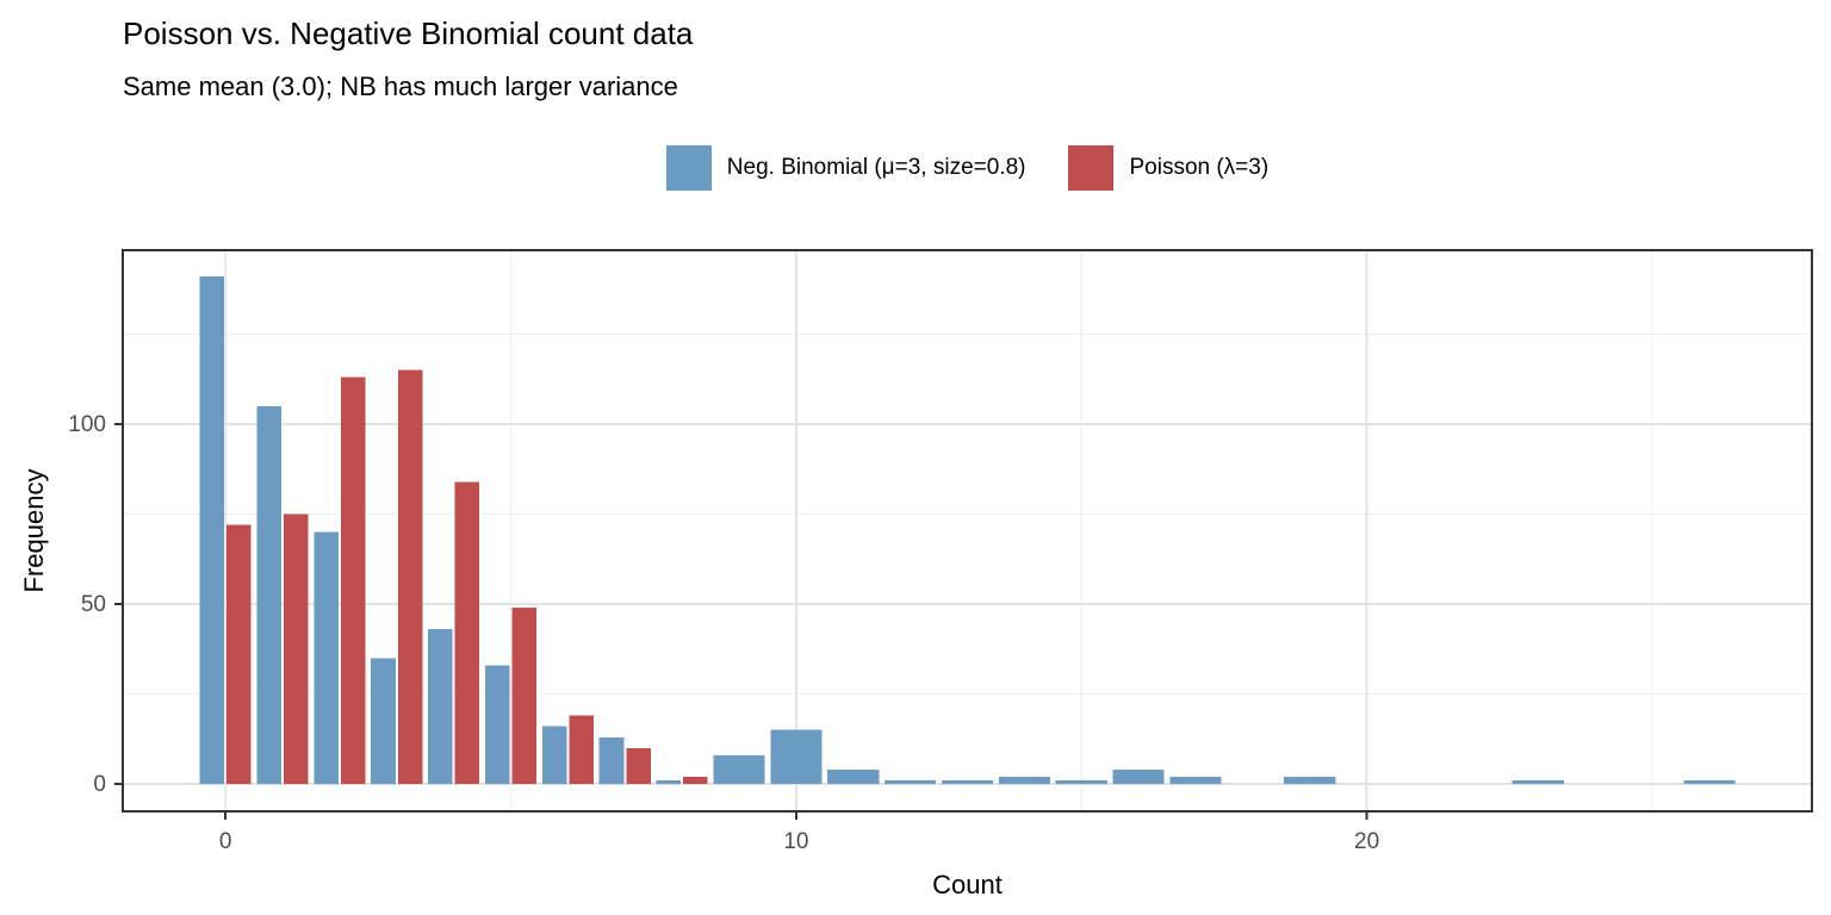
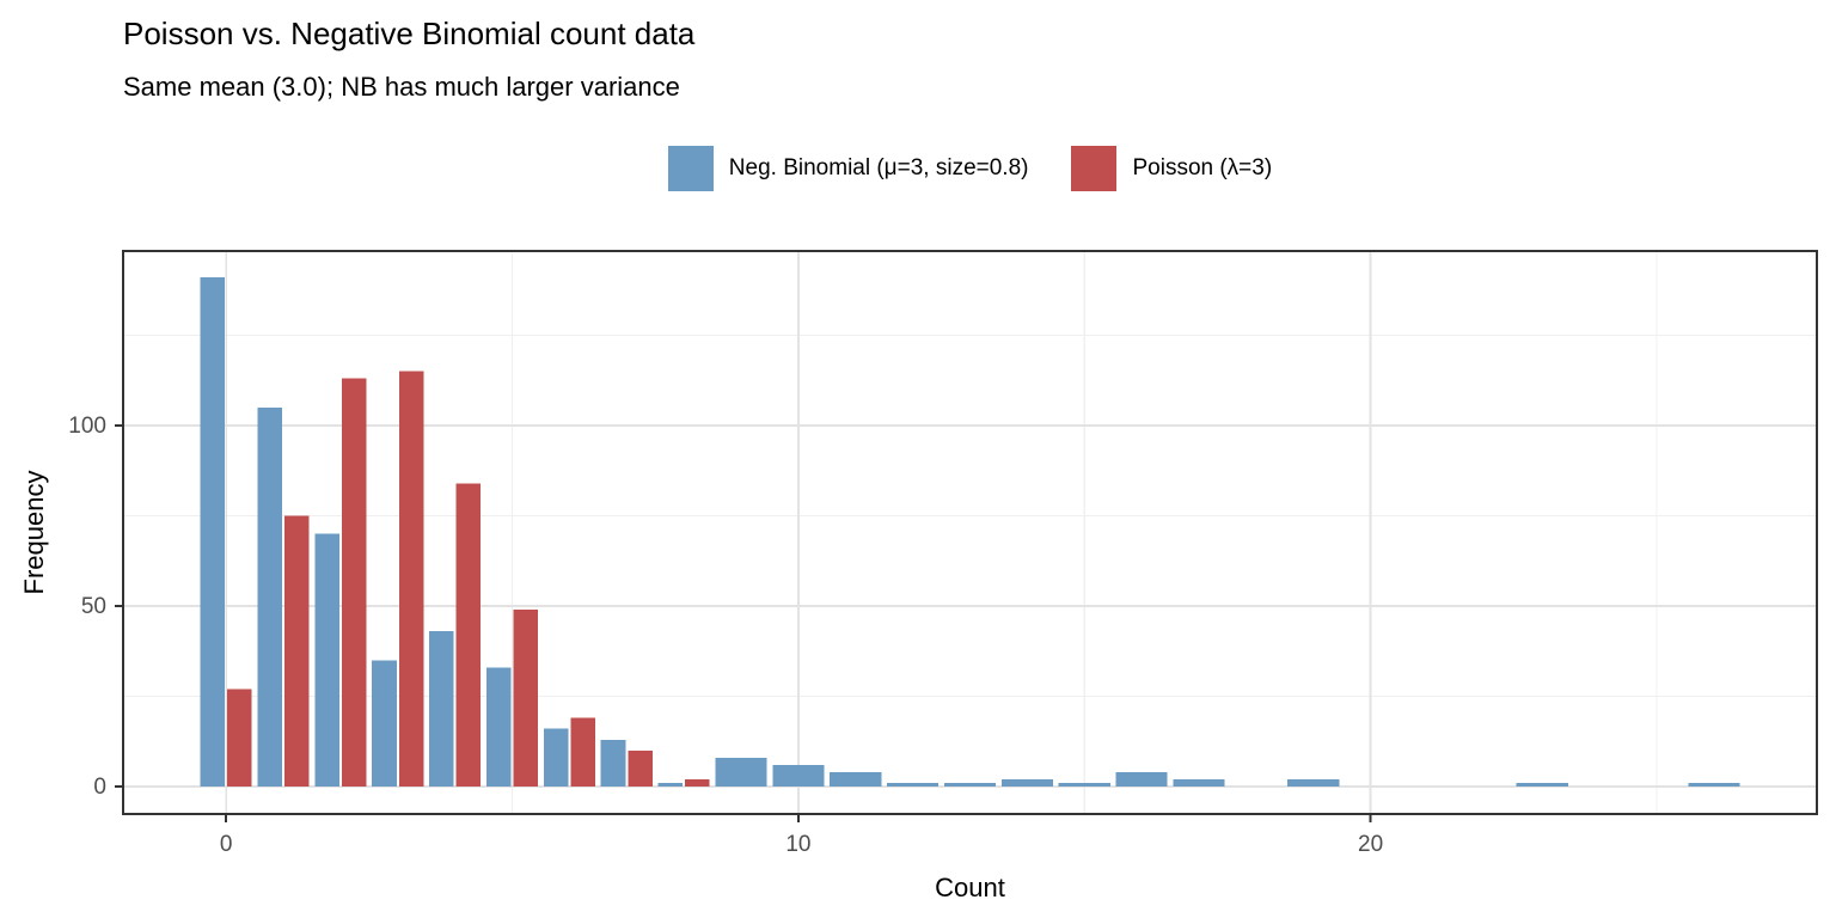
Poisson (λ=3)/0: 72 -> 27
Neg. Binomial (μ=3, size=0.8)/10: 15 -> 6
